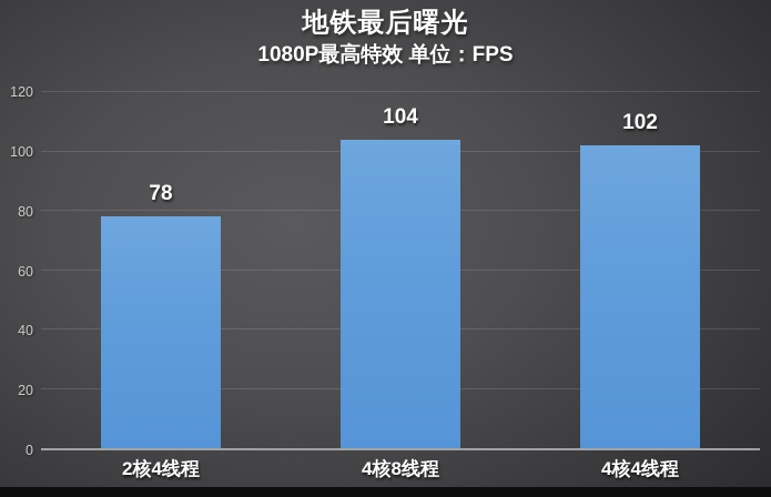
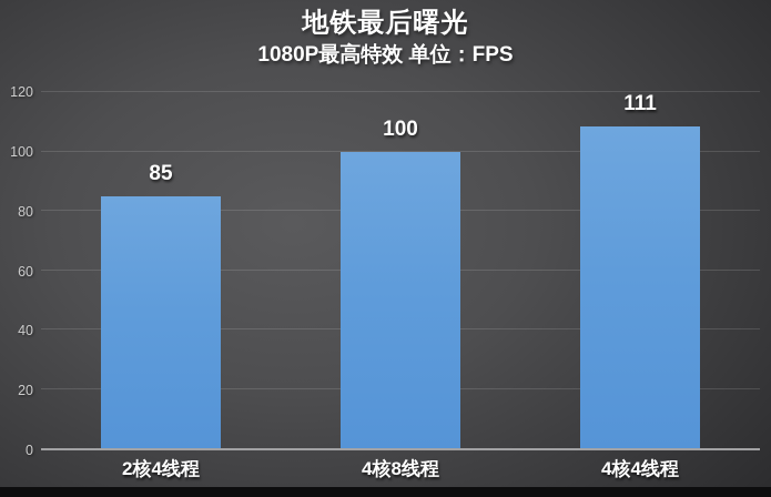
2核4线程: 78 -> 85
4核8线程: 104 -> 100
4核4线程: 102 -> 111
